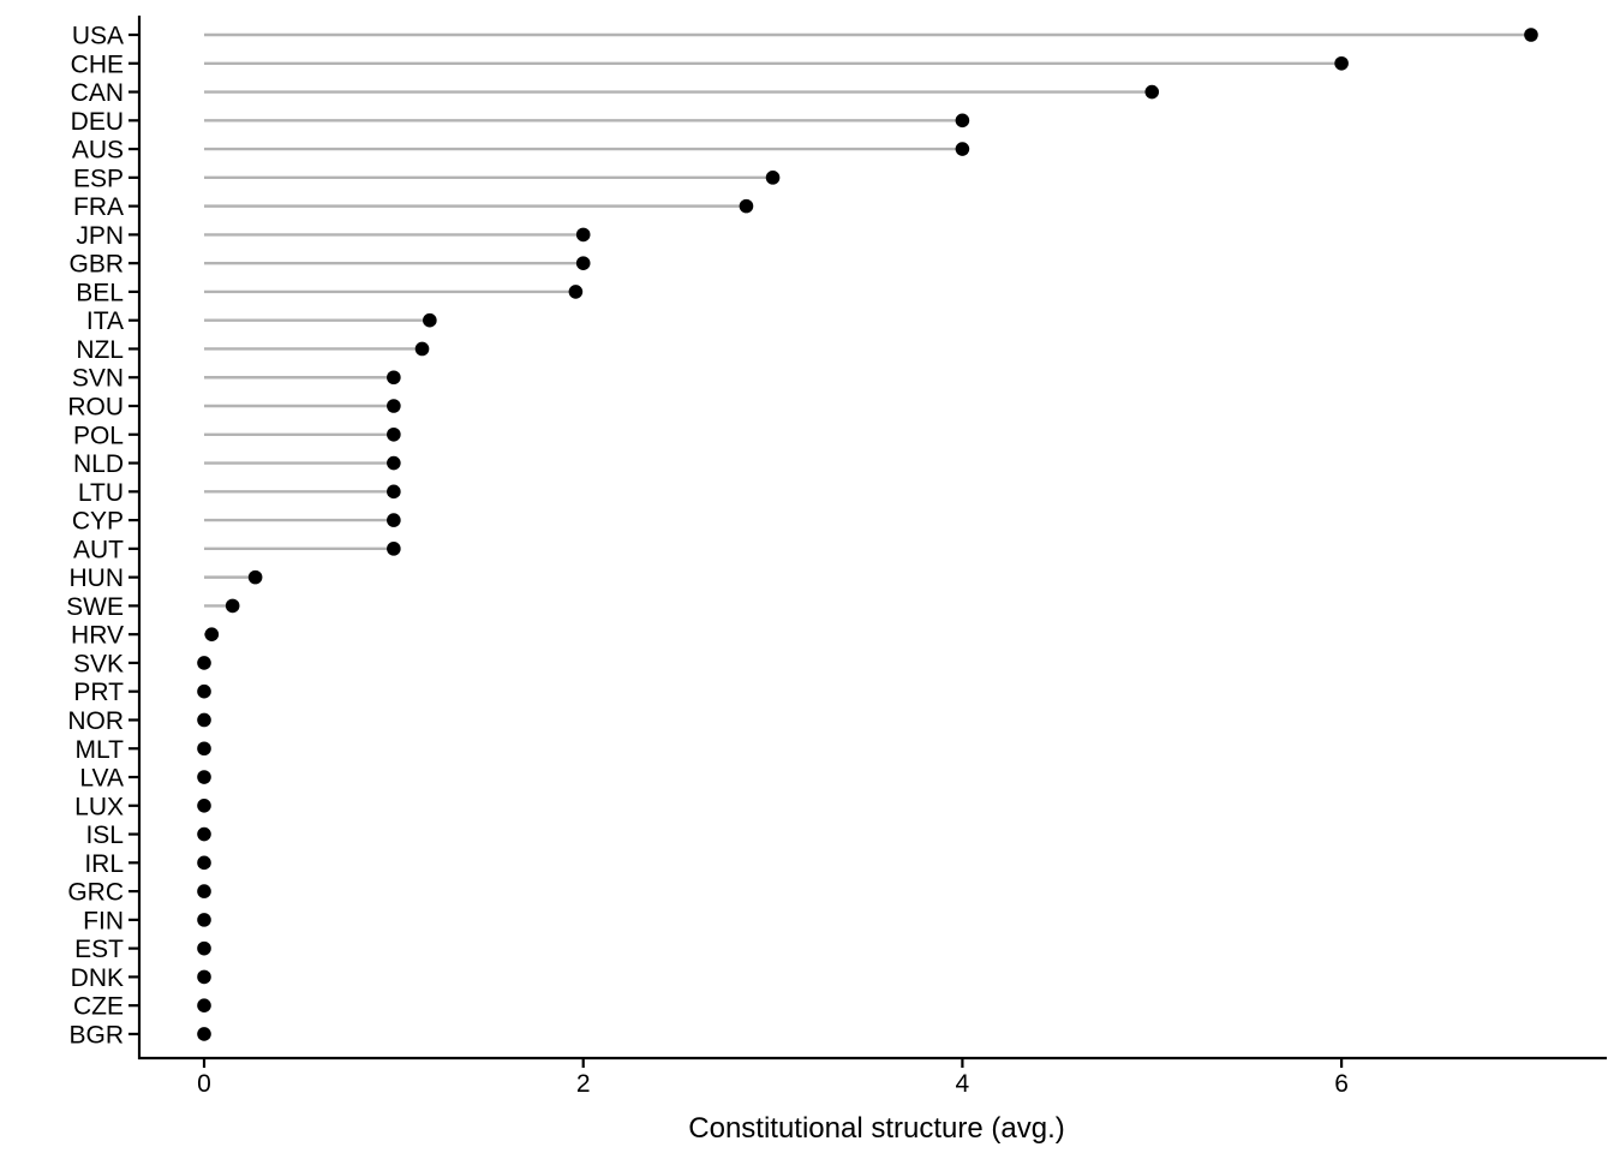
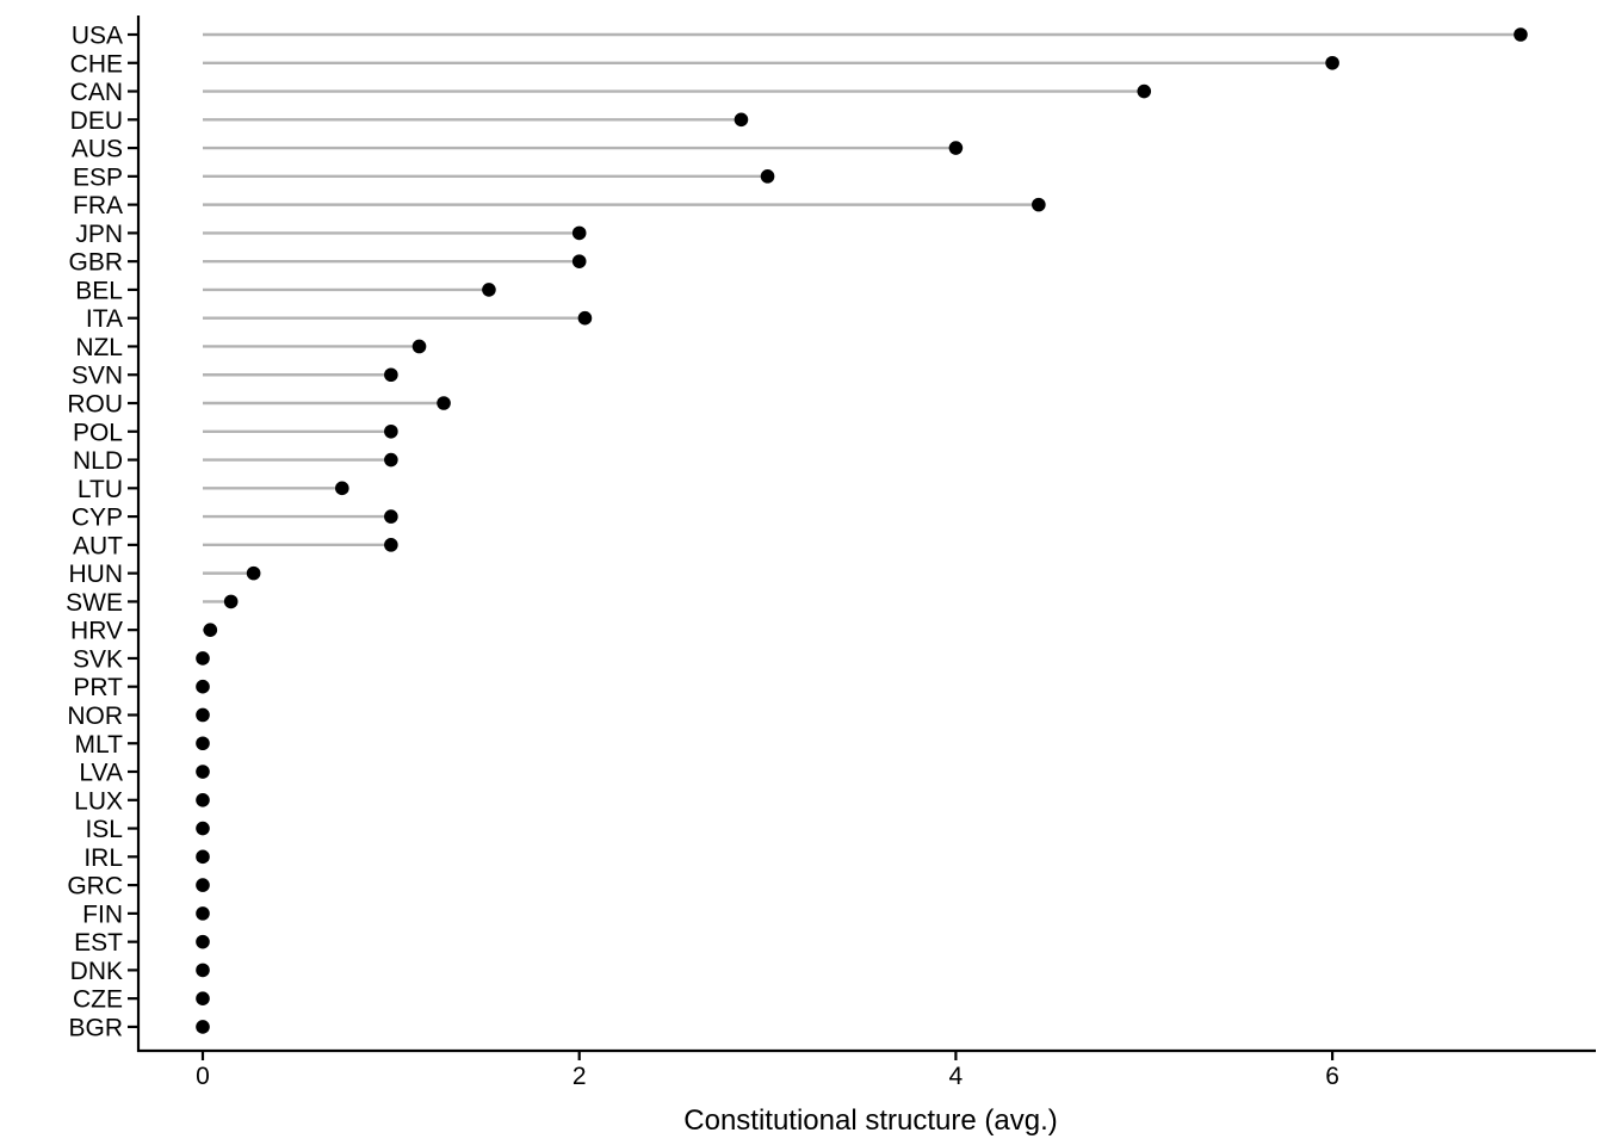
DEU: 4.00 -> 2.86
FRA: 2.86 -> 4.44
BEL: 1.96 -> 1.52
ITA: 1.19 -> 2.03
ROU: 1.00 -> 1.28
LTU: 1.00 -> 0.74
